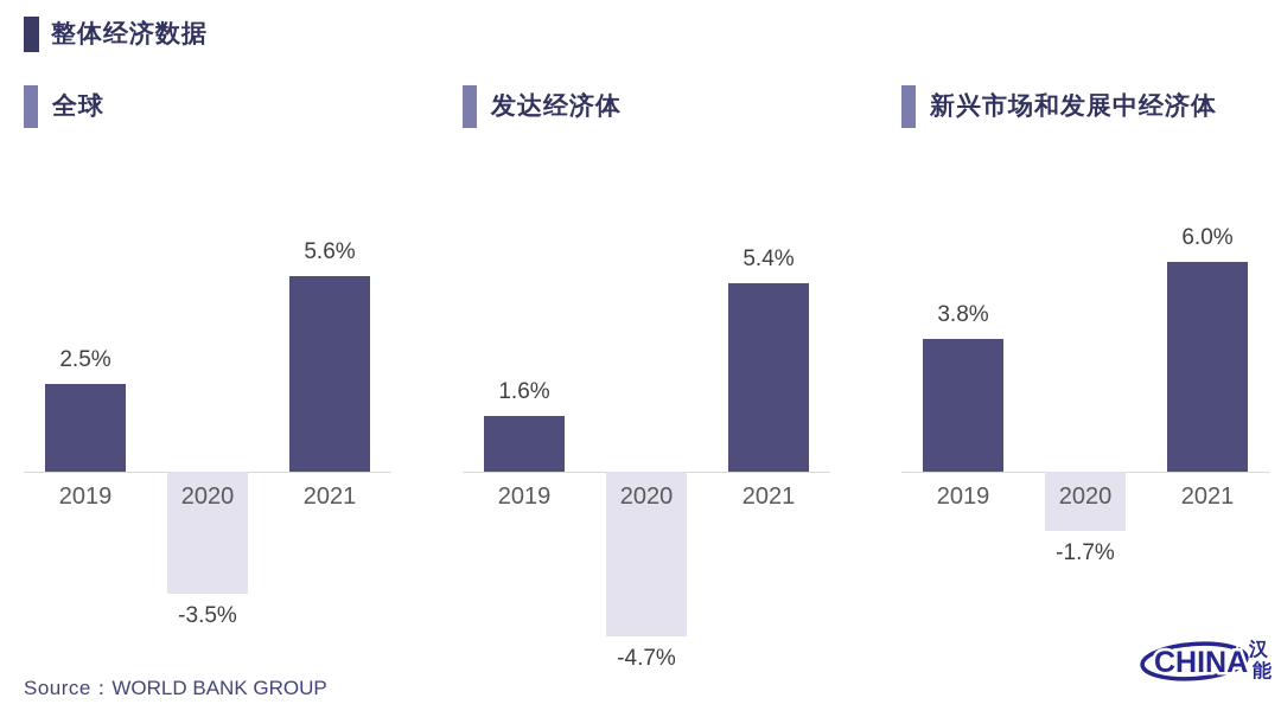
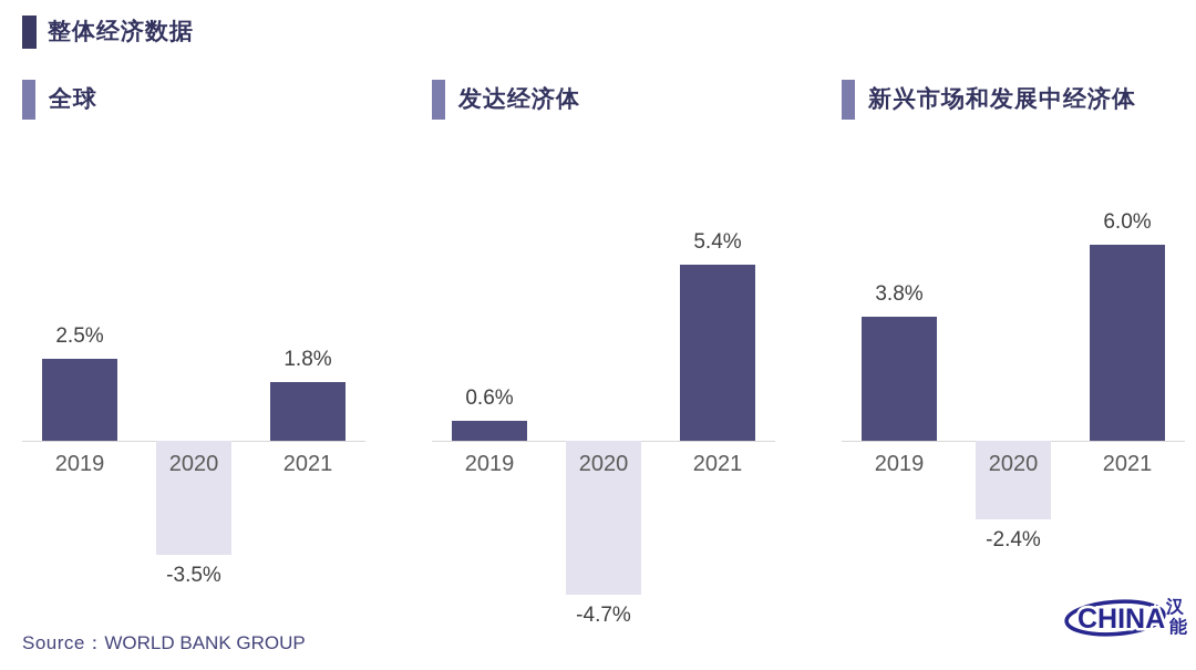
全球/2021: 5.6% -> 1.8%
发达经济体/2019: 1.6% -> 0.6%
新兴市场和发展中经济体/2020: -1.7% -> -2.4%
